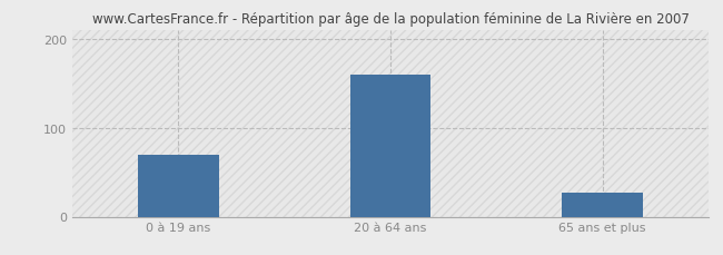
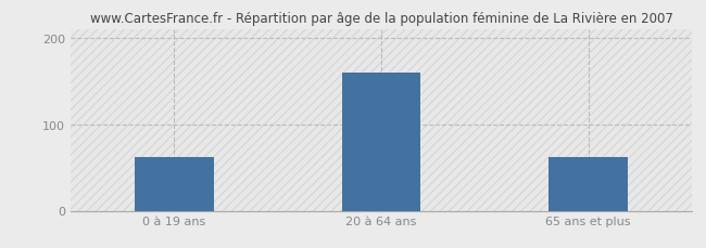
0 à 19 ans: 70 -> 62
65 ans et plus: 27 -> 62
